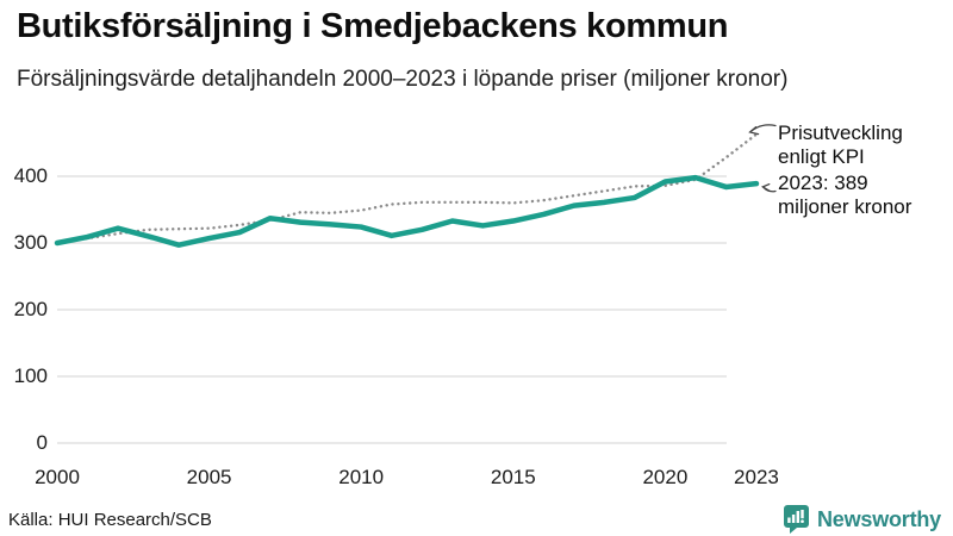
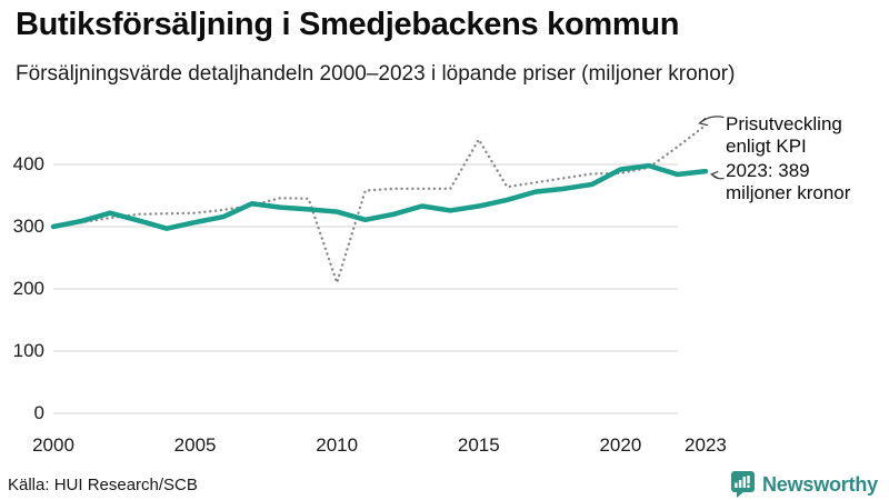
Prisutveckling enligt KPI/2010: 350 -> 210
Prisutveckling enligt KPI/2015: 360 -> 440
